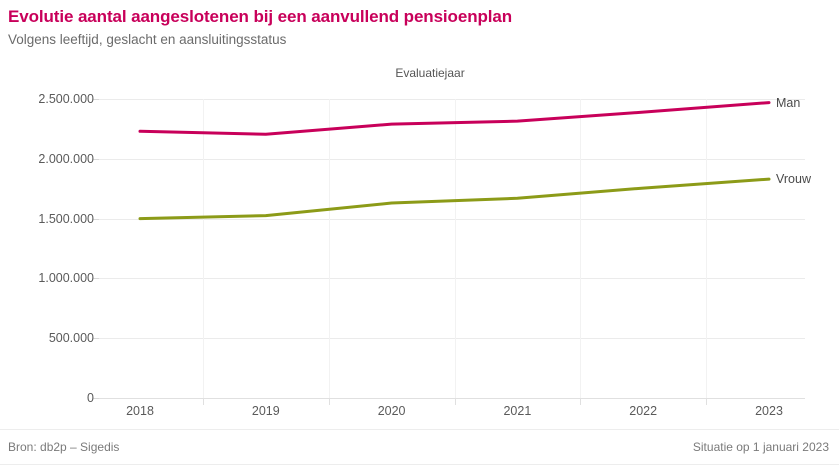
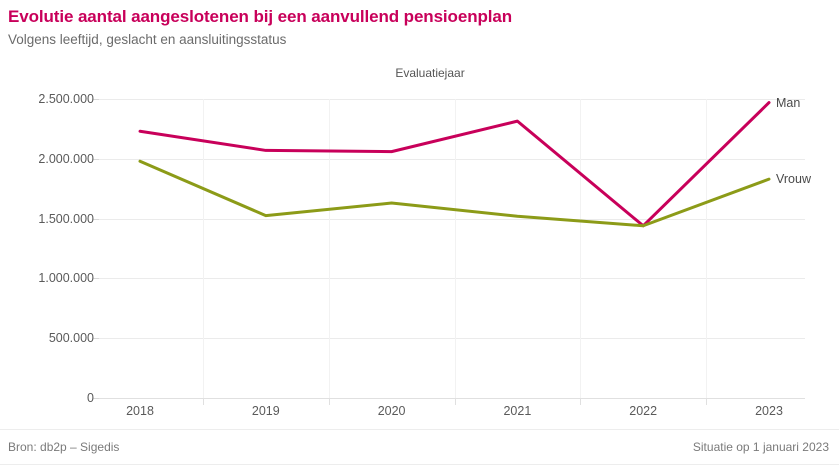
Vrouw/2018: 1500000 -> 1980000
Man/2019: 2200000 -> 2070000
Man/2020: 2290000 -> 2060000
Vrouw/2021: 1670000 -> 1520000
Man/2022: 2390000 -> 1440000
Vrouw/2022: 1760000 -> 1440000
